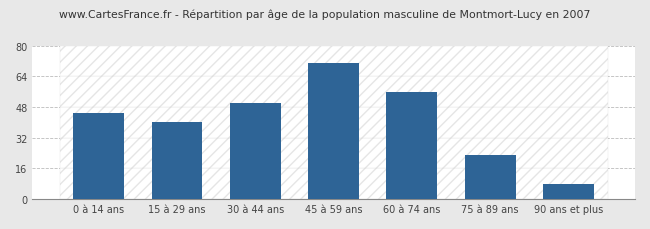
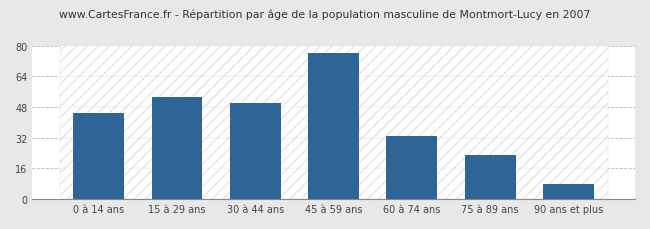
15 à 29 ans: 40 -> 53
45 à 59 ans: 71 -> 76
60 à 74 ans: 56 -> 33
